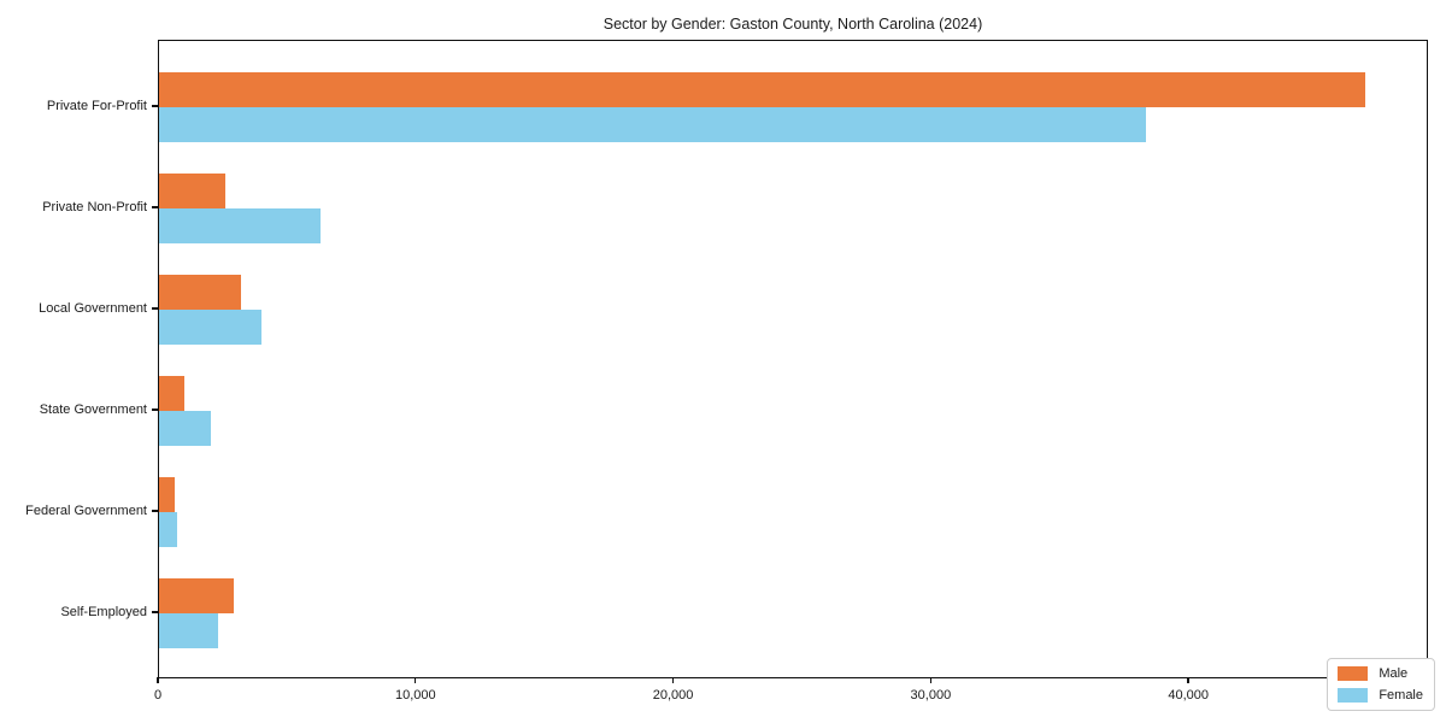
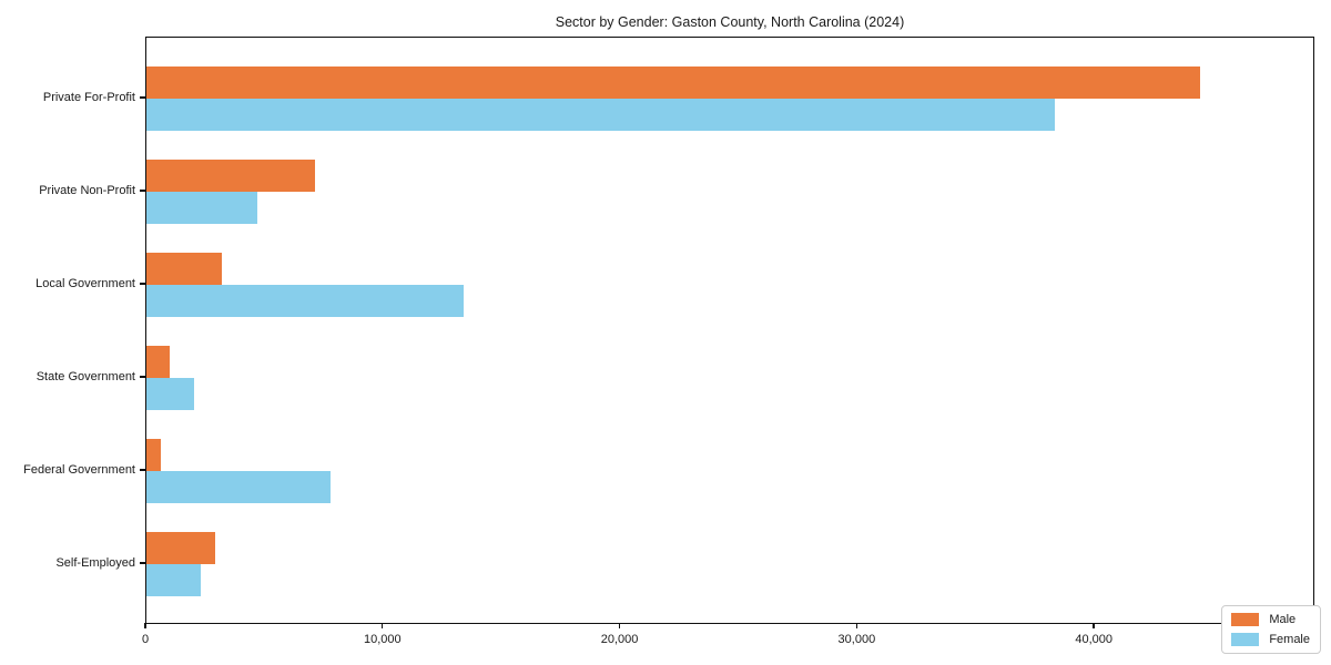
Male/Private For-Profit: 46900 -> 44500
Male/Private Non-Profit: 2600 -> 7100
Female/Private Non-Profit: 6300 -> 4700
Female/Local Government: 4000 -> 13400
Female/Federal Government: 700 -> 7800
